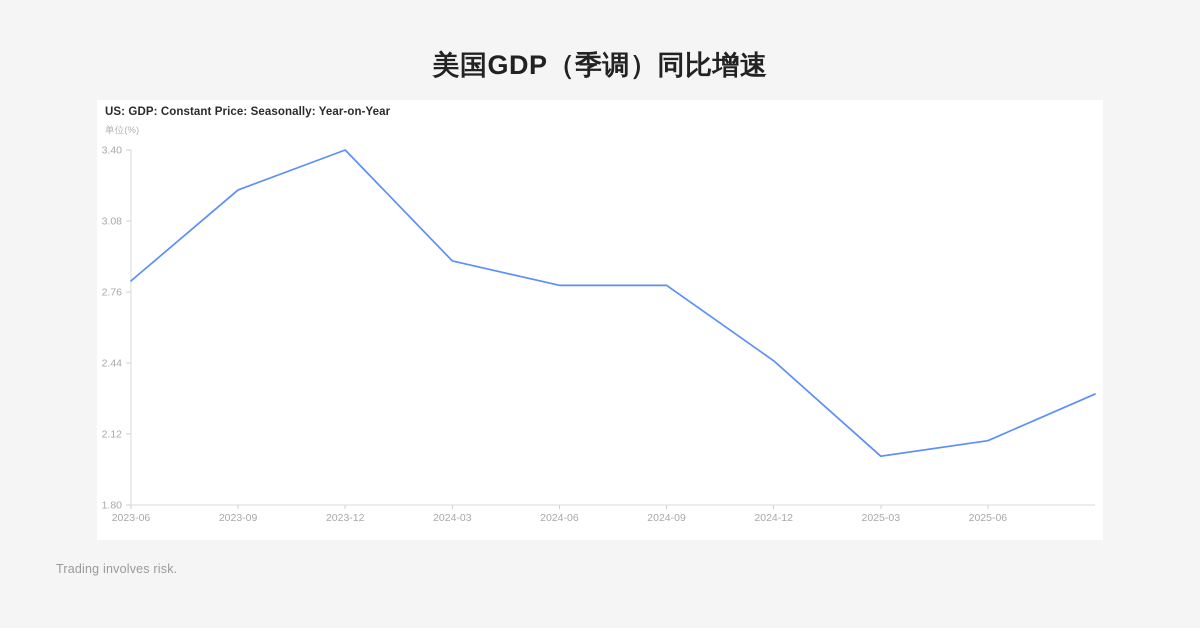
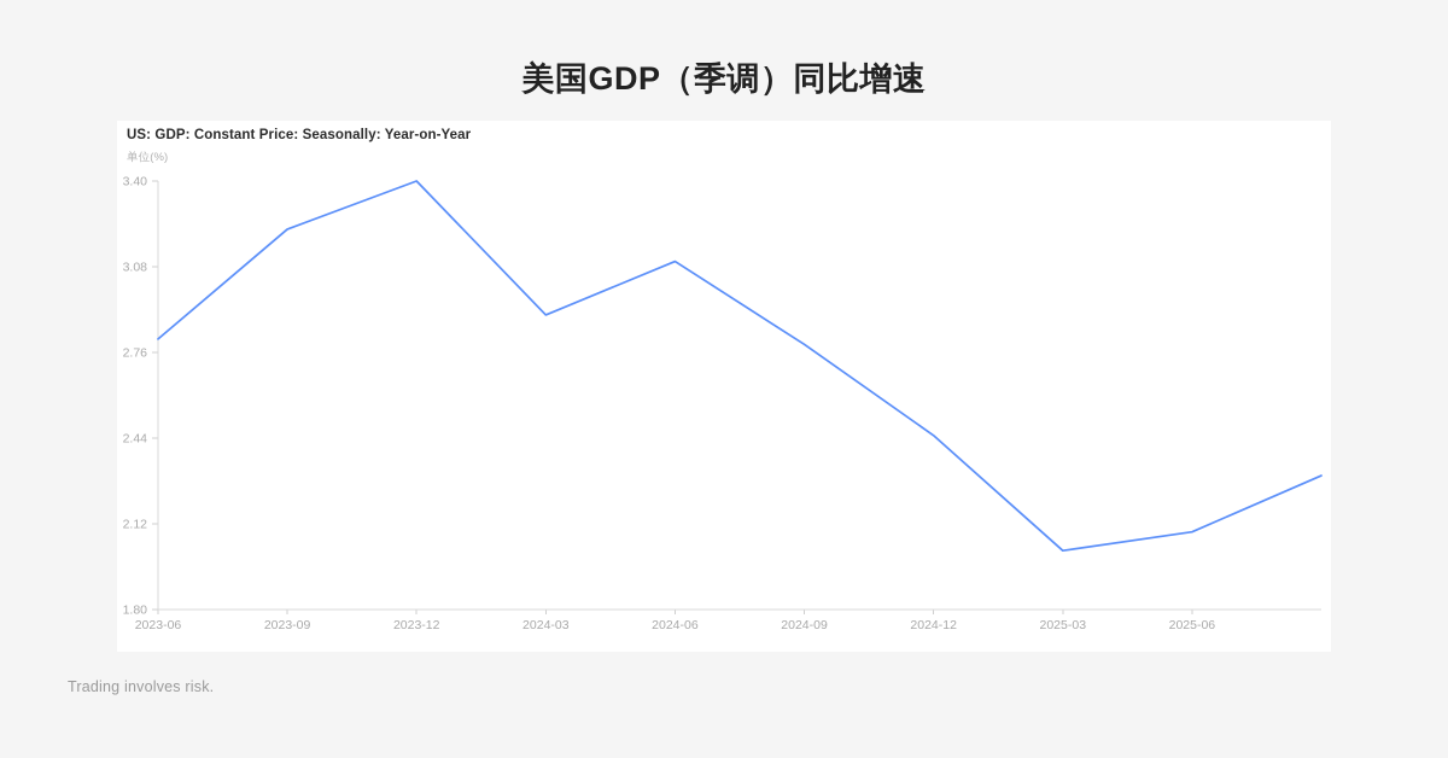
2024-06: 2.79 -> 3.10
